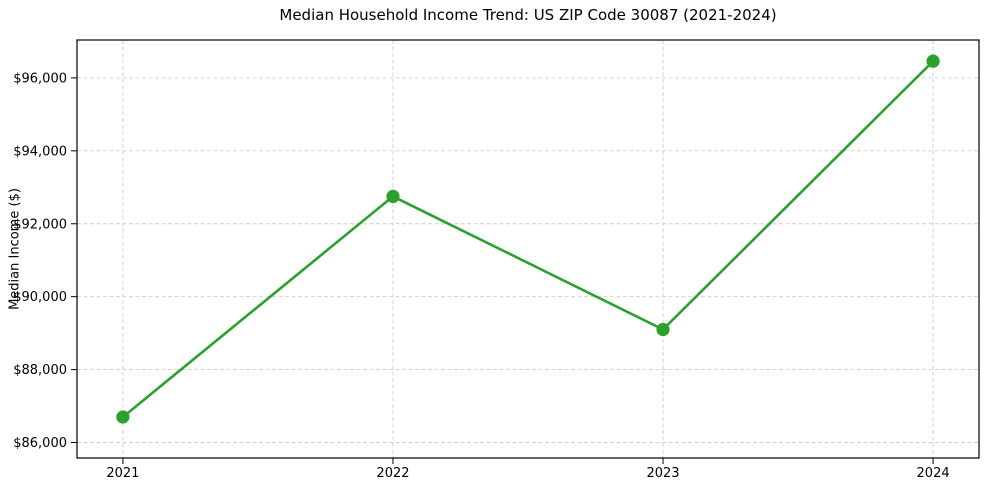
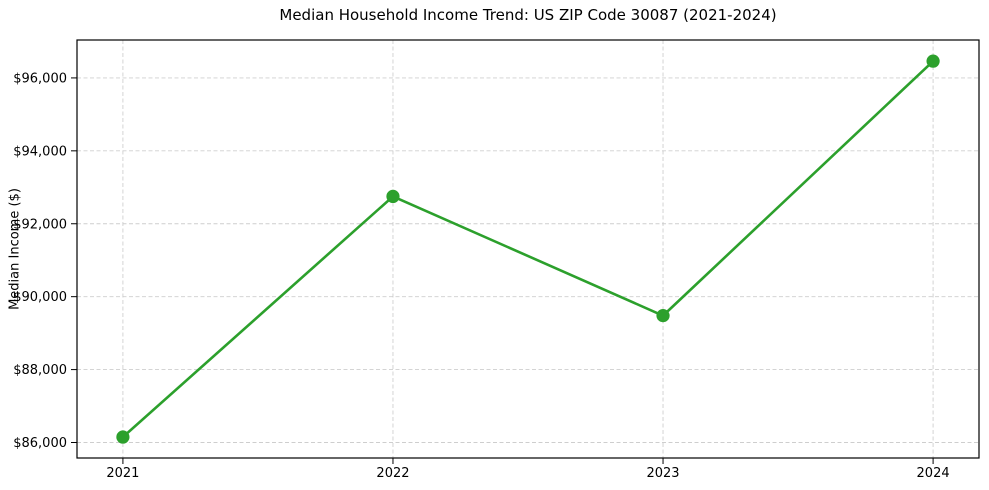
2021: $86700 -> $86200
2023: $89100 -> $89500
